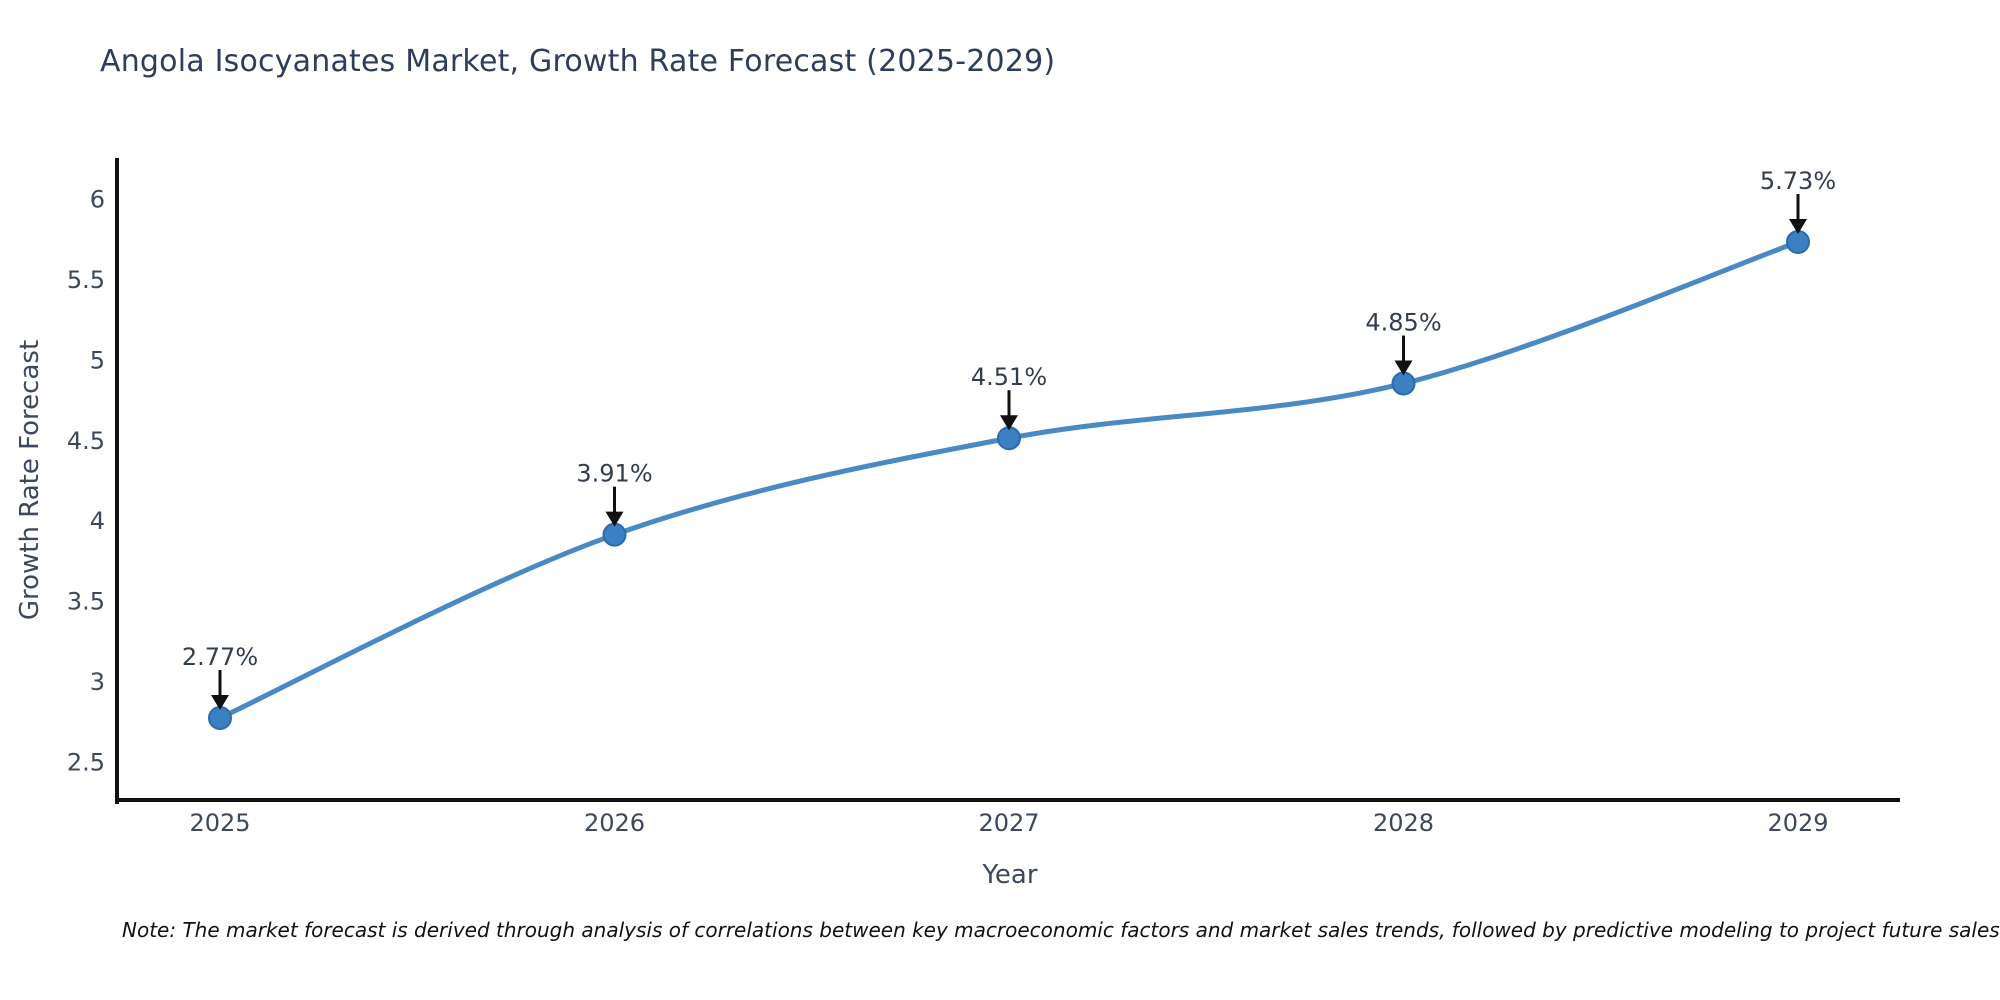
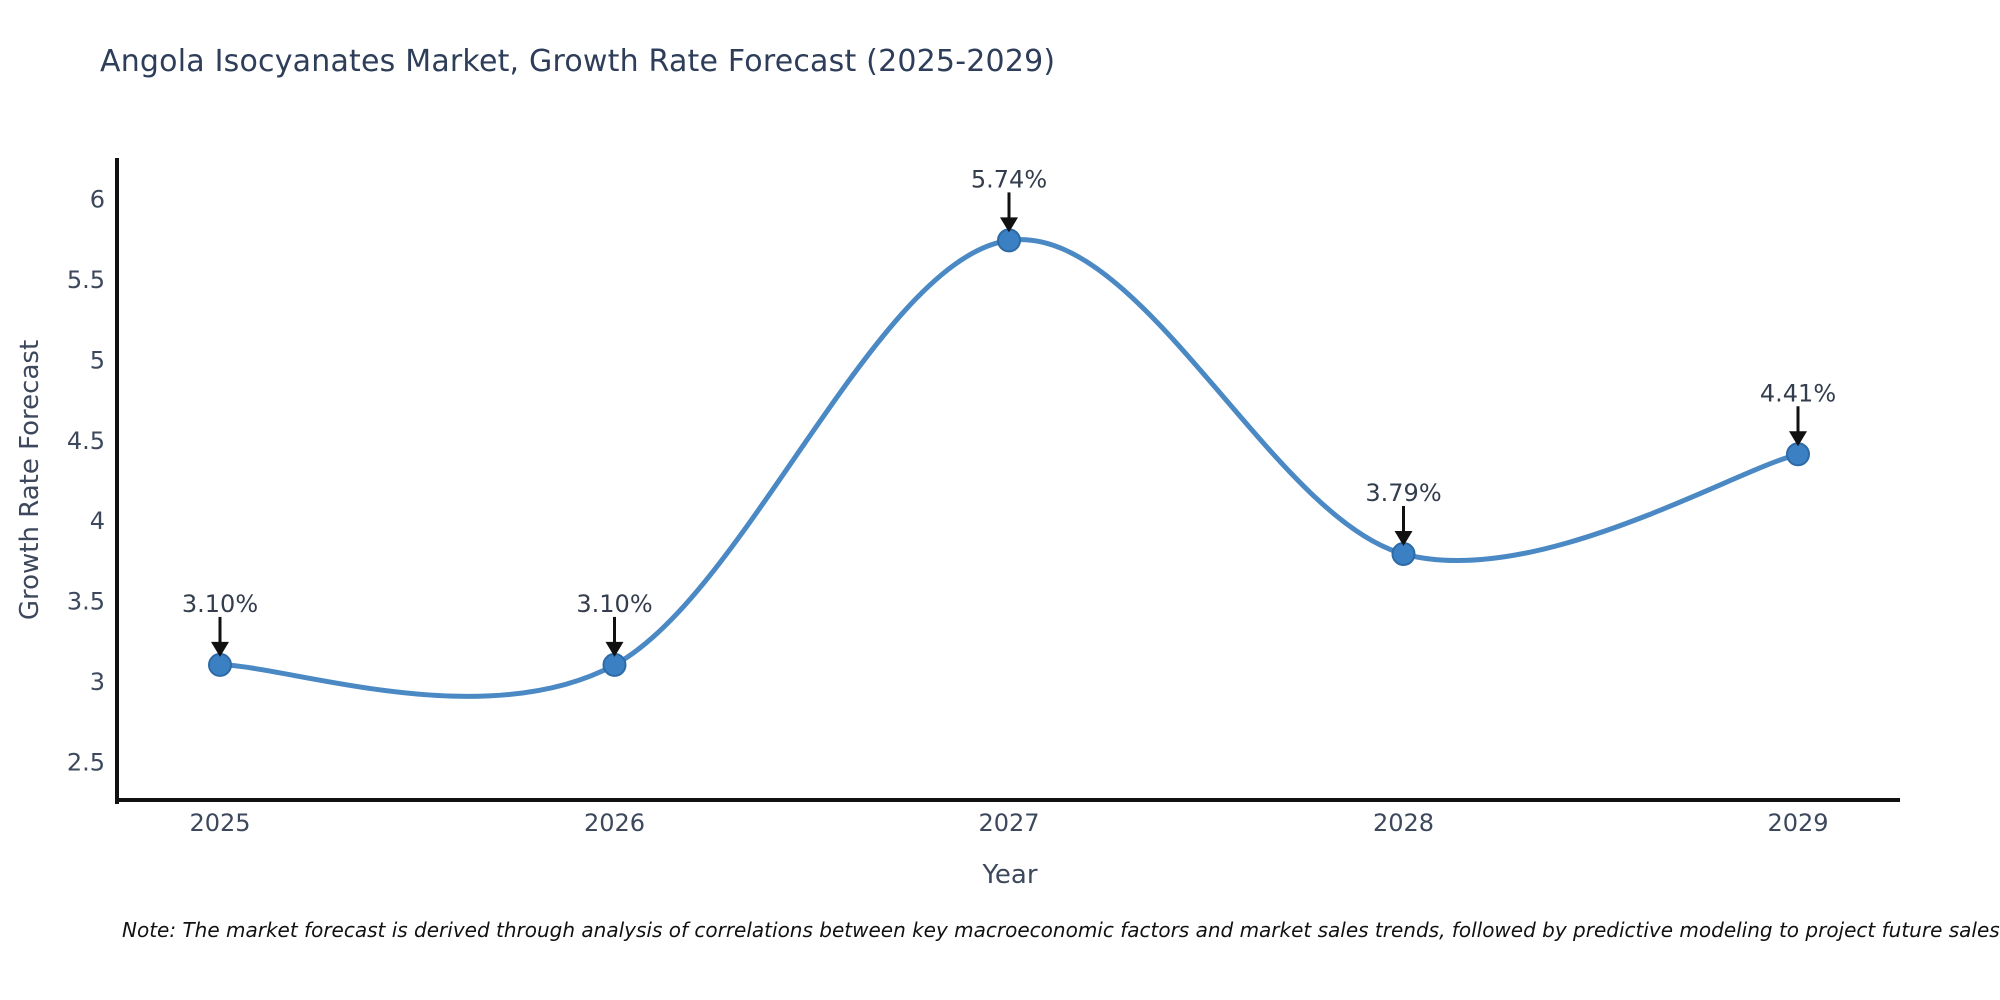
2025: 2.77% -> 3.10%
2026: 3.91% -> 3.10%
2027: 4.51% -> 5.74%
2028: 4.85% -> 3.79%
2029: 5.73% -> 4.41%
